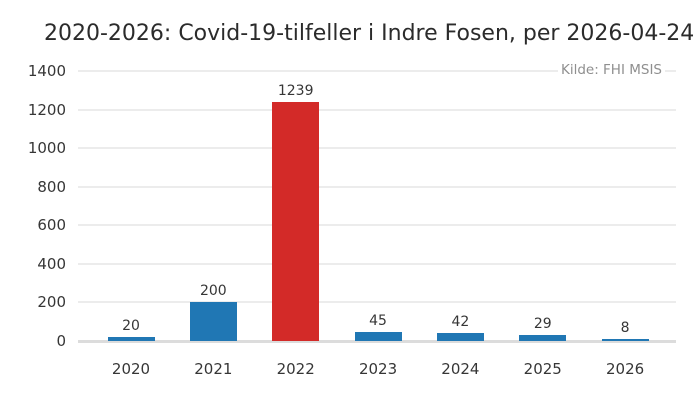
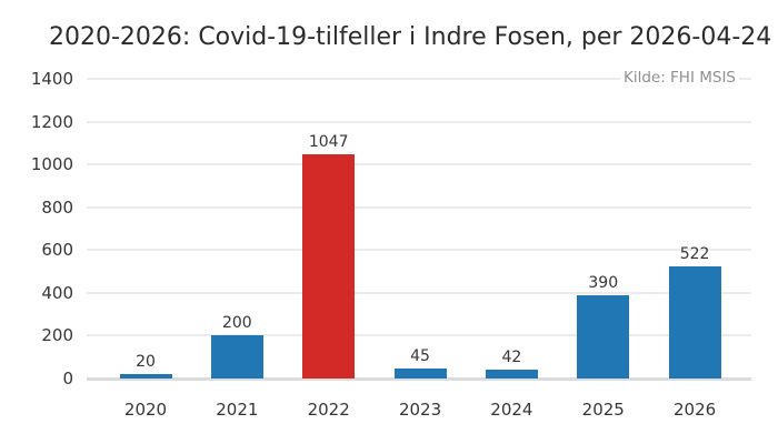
2022: 1239 -> 1047
2025: 29 -> 390
2026: 8 -> 522
